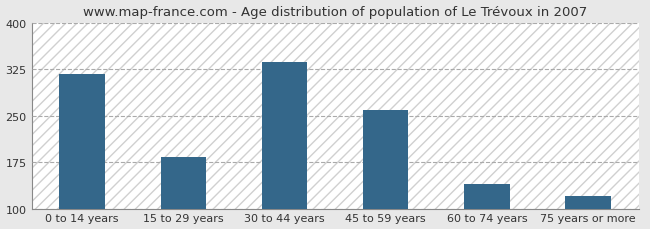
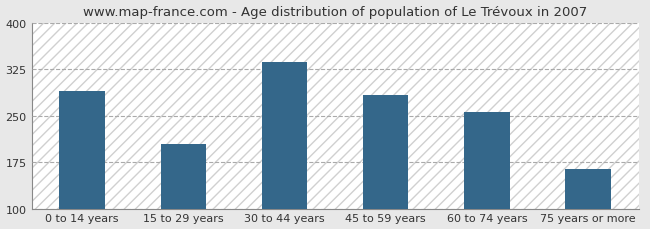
0 to 14 years: 317 -> 290
15 to 29 years: 183 -> 204
45 to 59 years: 260 -> 284
60 to 74 years: 140 -> 256
75 years or more: 120 -> 164
